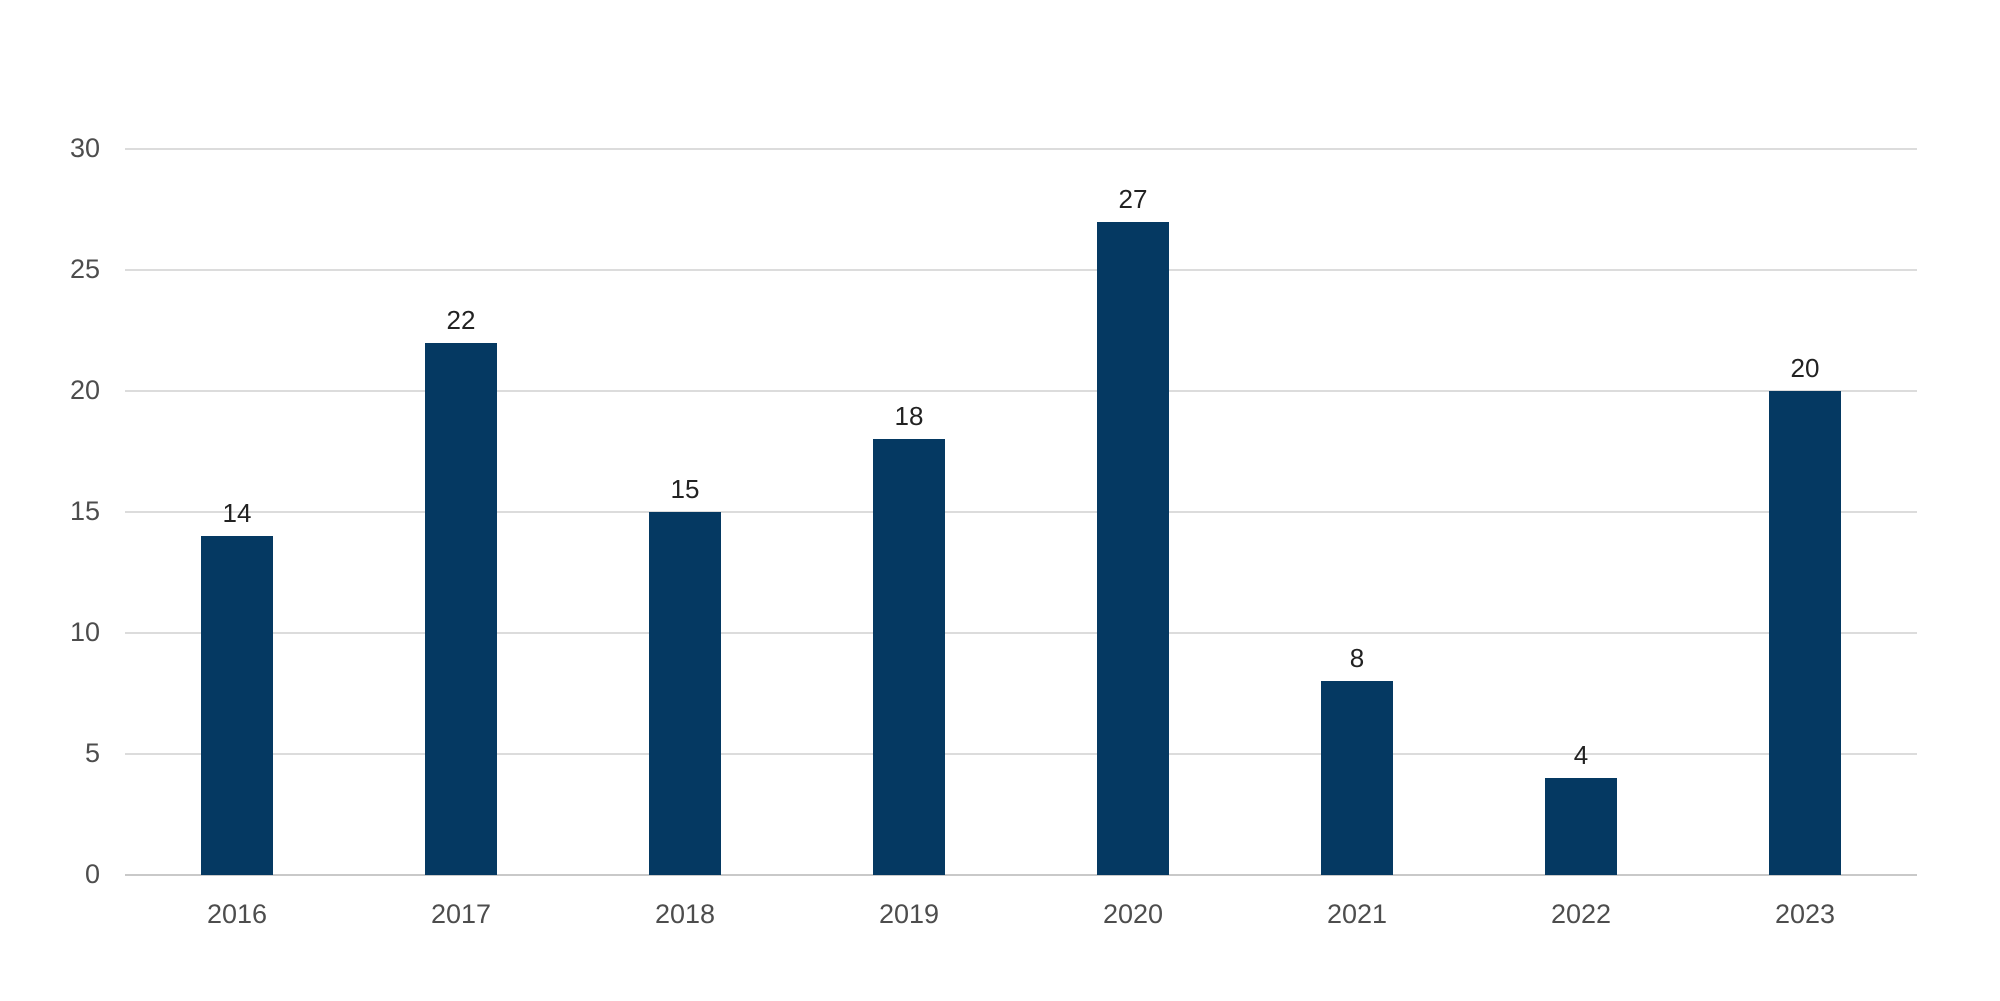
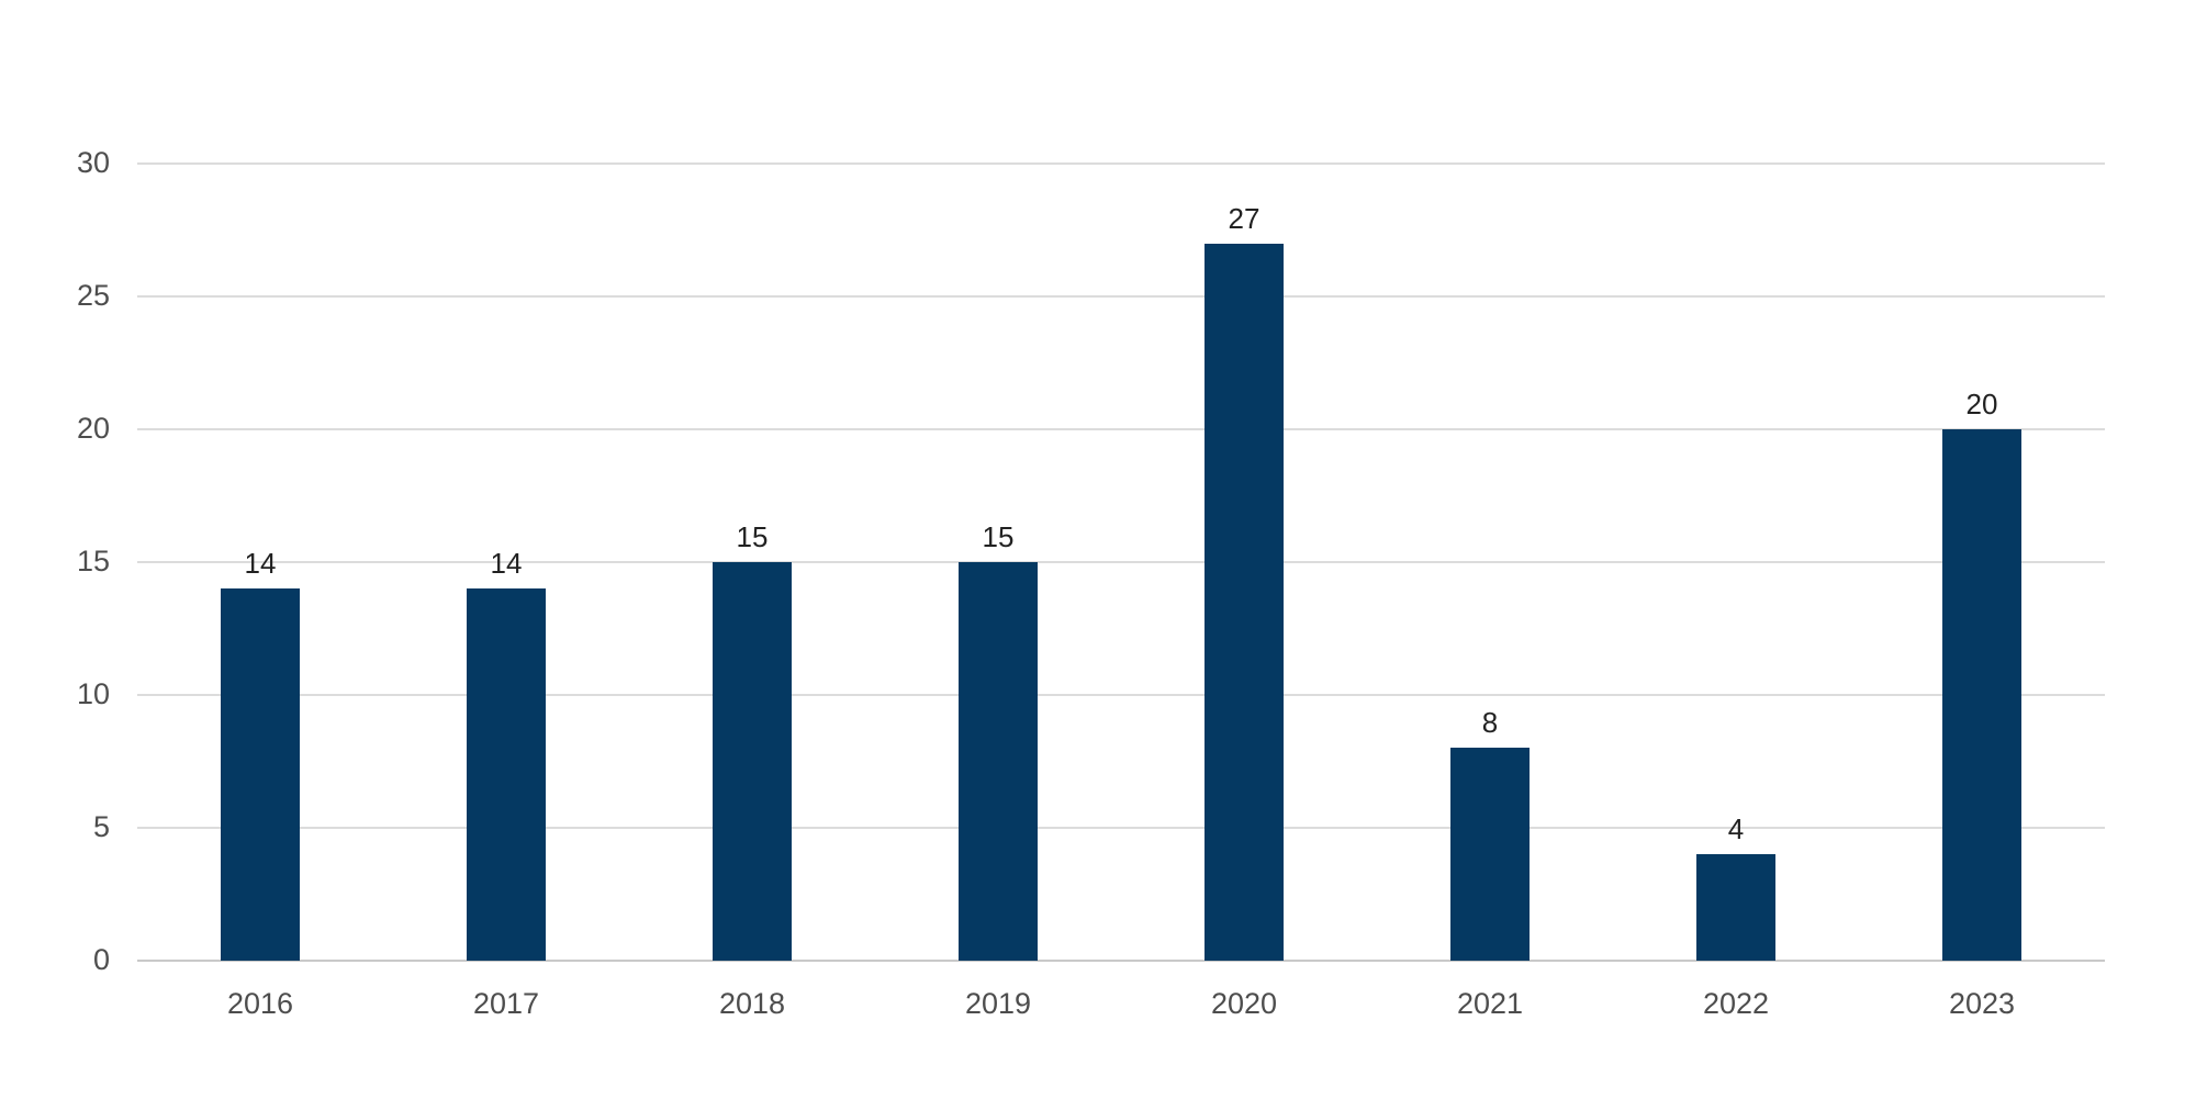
2017: 22 -> 14
2019: 18 -> 15
